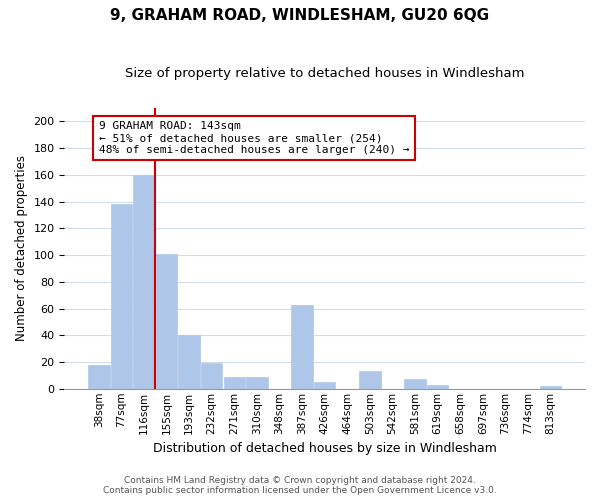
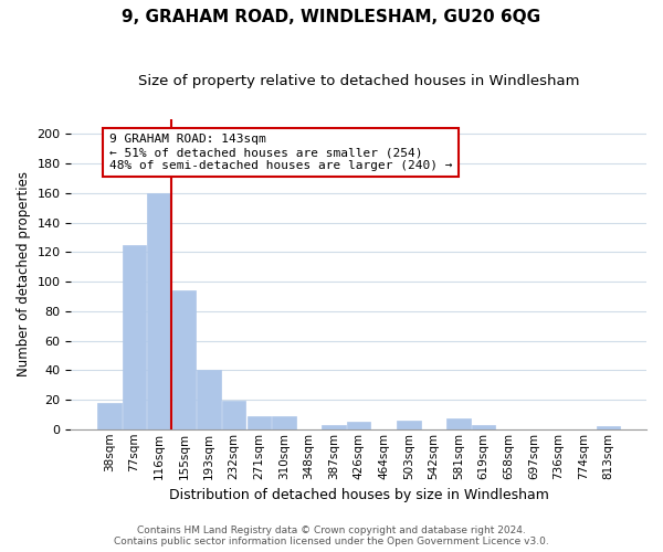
77sqm: 138 -> 125
155sqm: 101 -> 94
387sqm: 63 -> 3
503sqm: 13 -> 6
